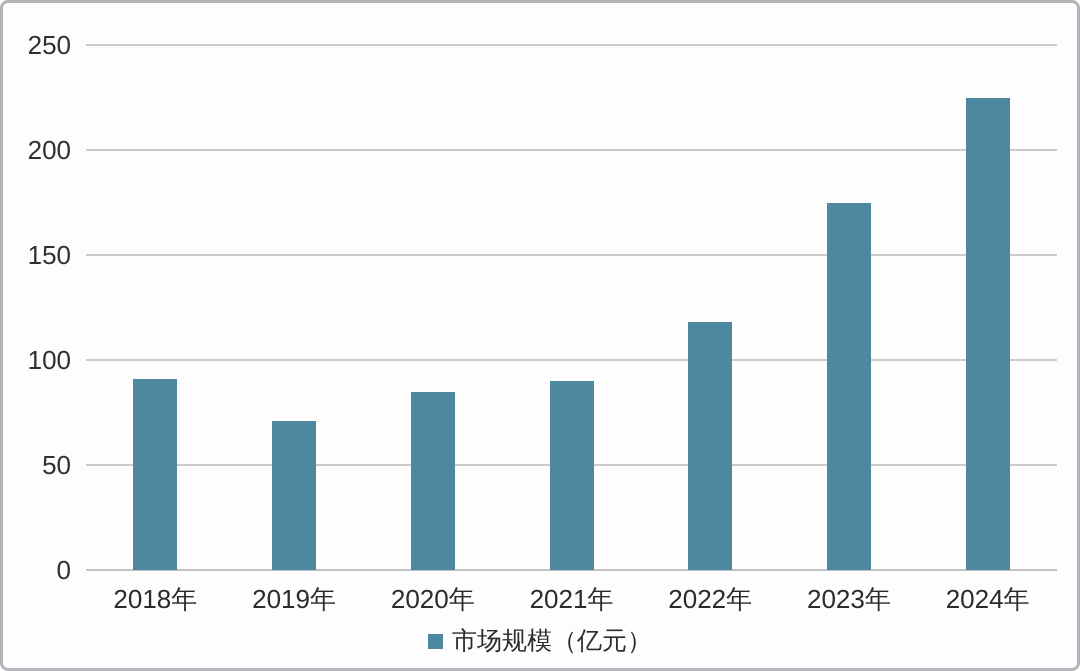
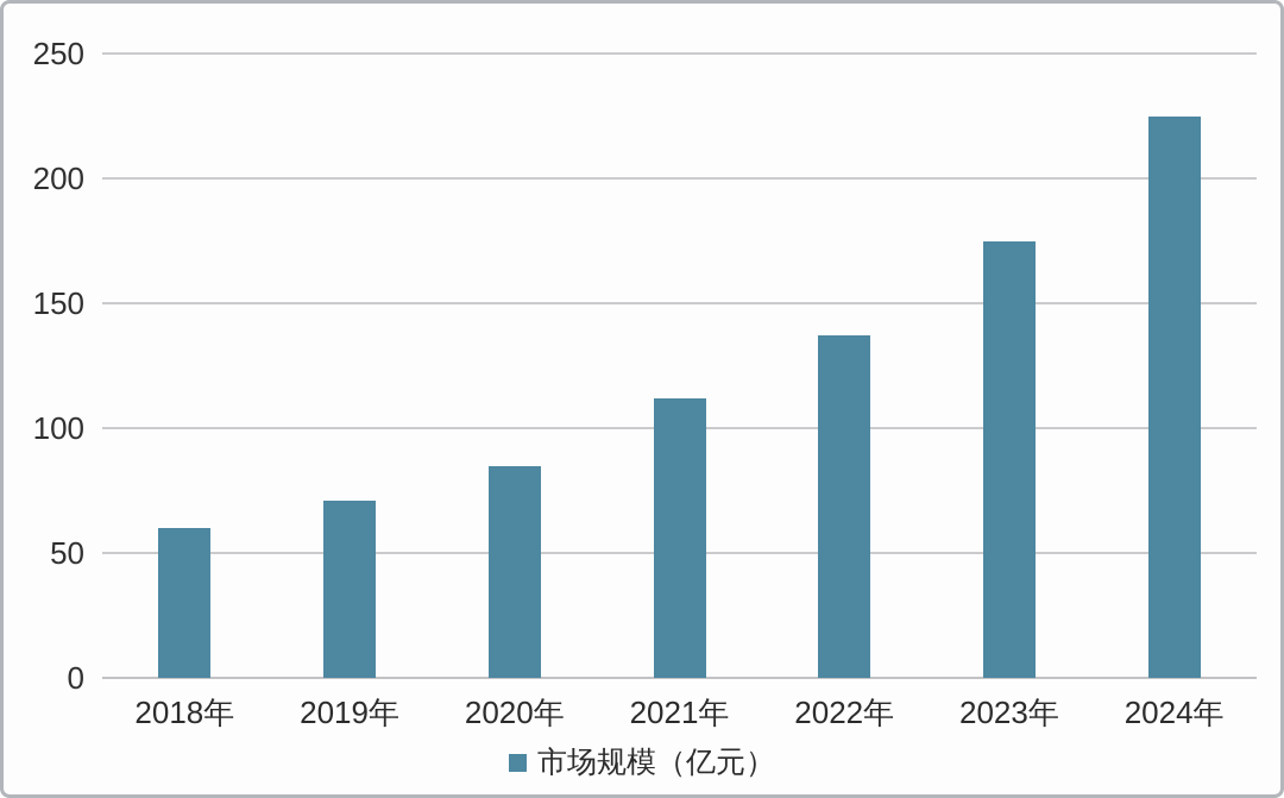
2018年: 91 -> 60
2021年: 90 -> 112
2022年: 118 -> 137
